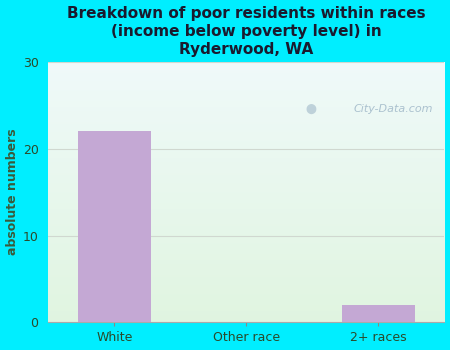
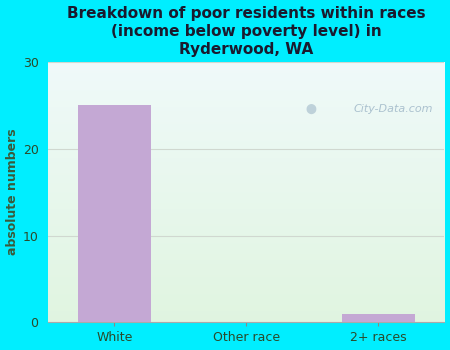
White: 22 -> 25
2+ races: 2 -> 1
